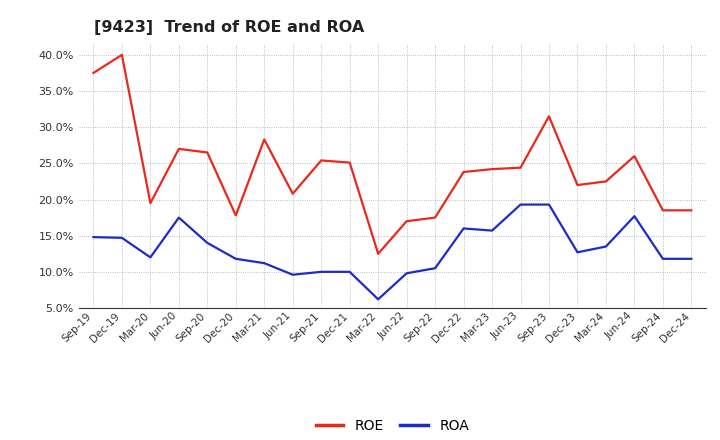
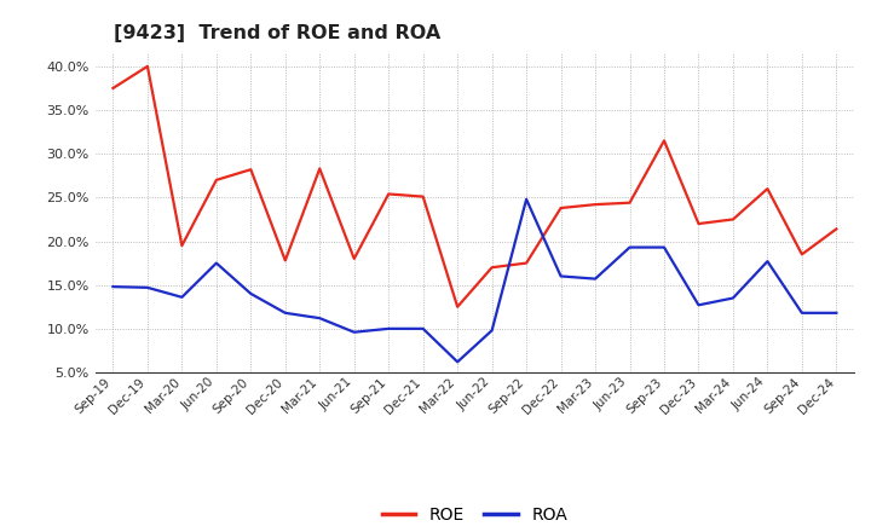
ROA/Mar-20: 12.0% -> 13.6%
ROE/Sep-20: 26.5% -> 28.2%
ROE/Jun-21: 20.8% -> 18.0%
ROA/Sep-22: 10.5% -> 24.8%
ROE/Dec-24: 18.5% -> 21.4%
